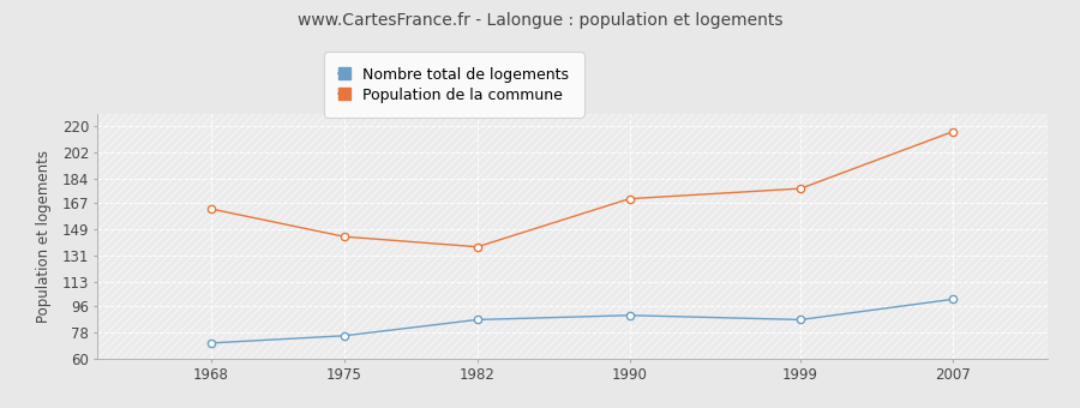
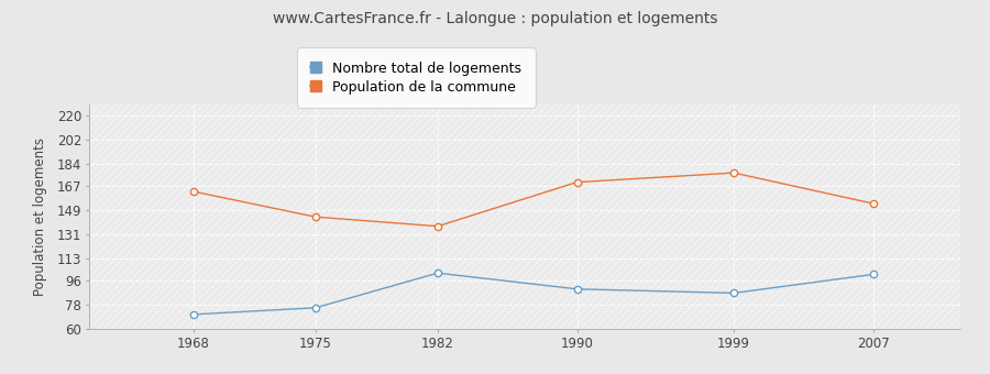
Nombre total de logements/1982: 87 -> 102
Population de la commune/2007: 216 -> 154
